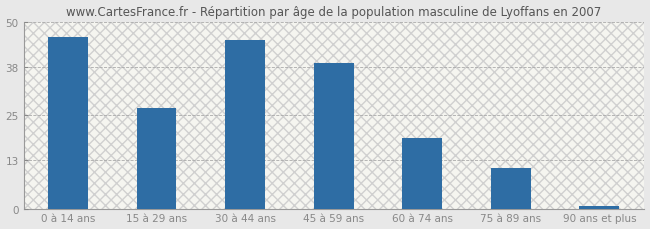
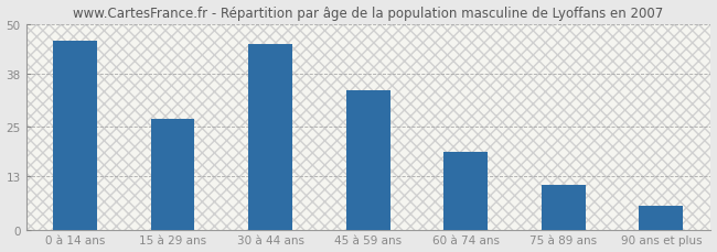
45 à 59 ans: 39 -> 34
90 ans et plus: 1 -> 6
